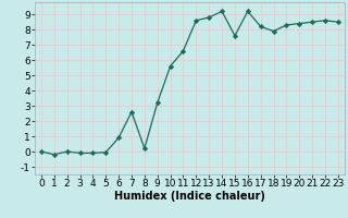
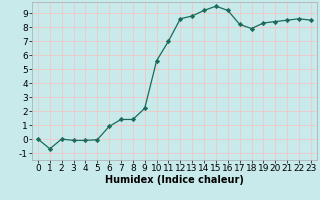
1: -0.2 -> -0.7
7: 2.6 -> 1.4
8: 0.2 -> 1.4
9: 3.2 -> 2.2
11: 6.6 -> 7.0
15: 7.6 -> 9.5
